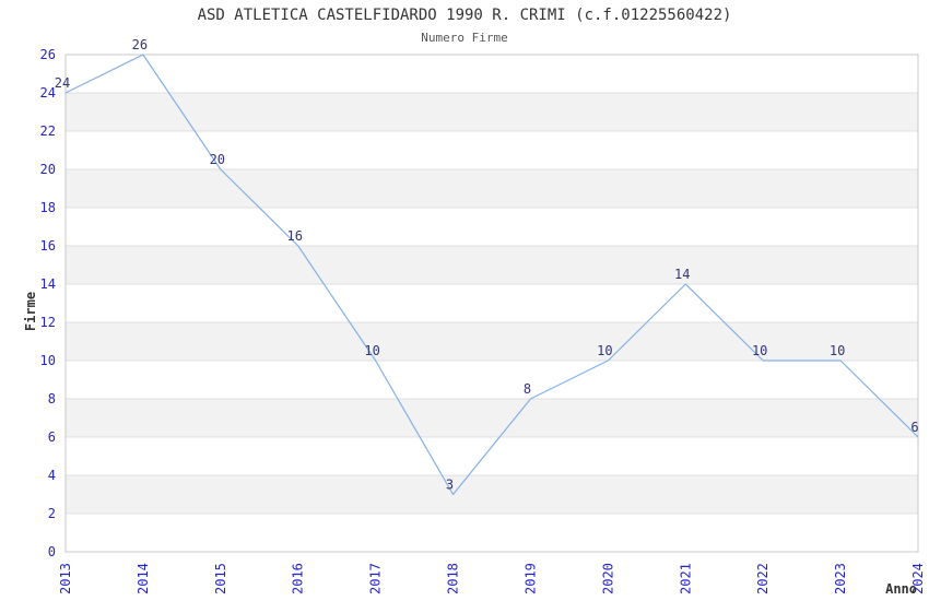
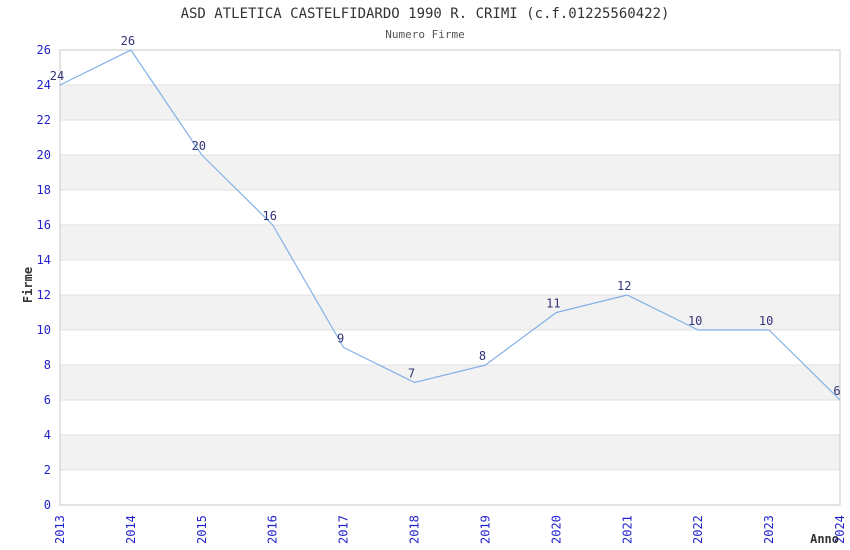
2017: 10 -> 9
2018: 3 -> 7
2020: 10 -> 11
2021: 14 -> 12
